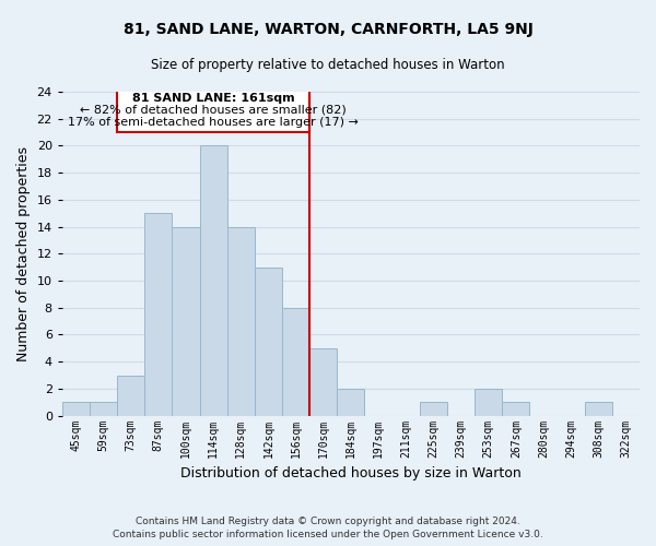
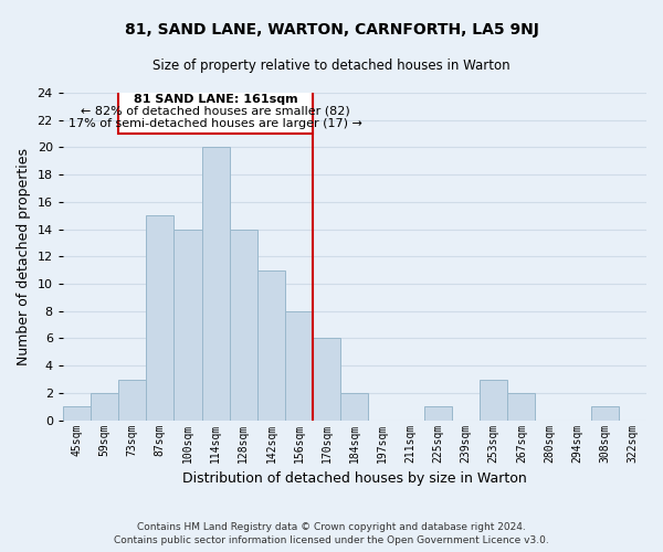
59sqm: 1 -> 2
170sqm: 5 -> 6
253sqm: 2 -> 3
267sqm: 1 -> 2
